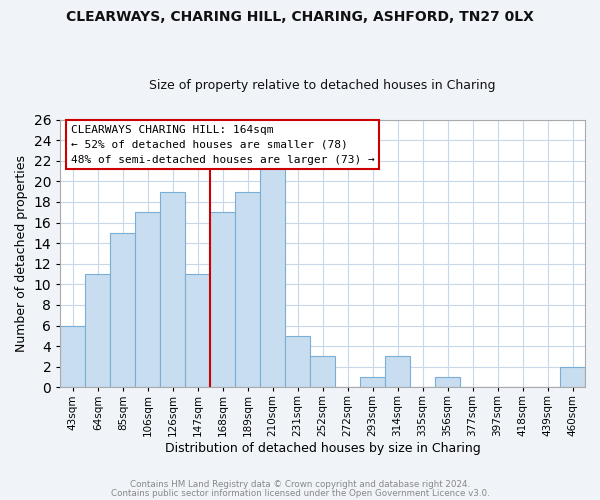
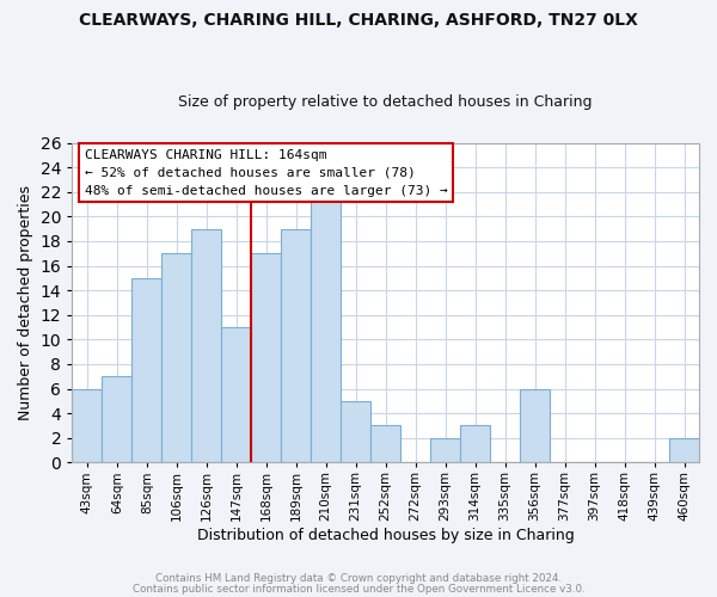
64sqm: 11 -> 7
293sqm: 1 -> 2
356sqm: 1 -> 6
